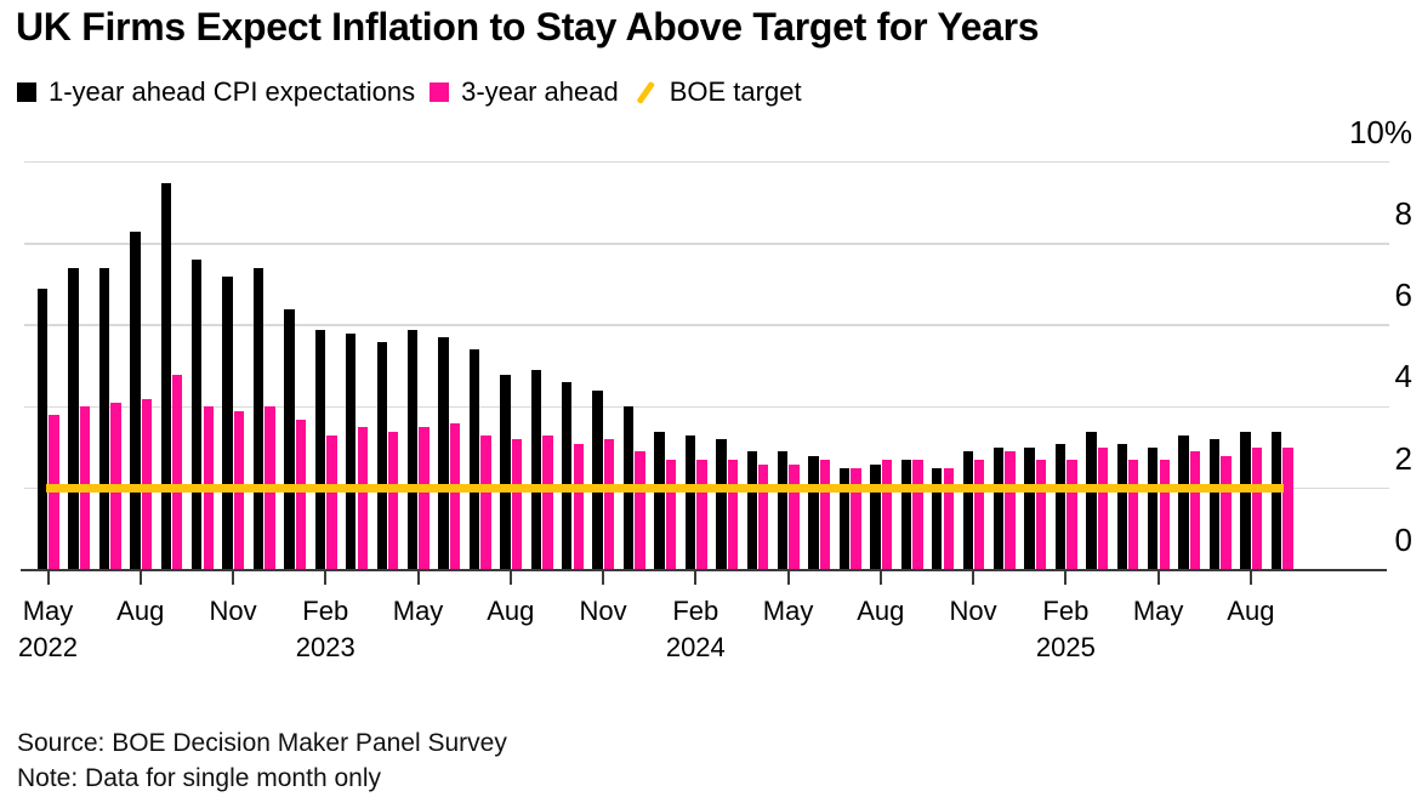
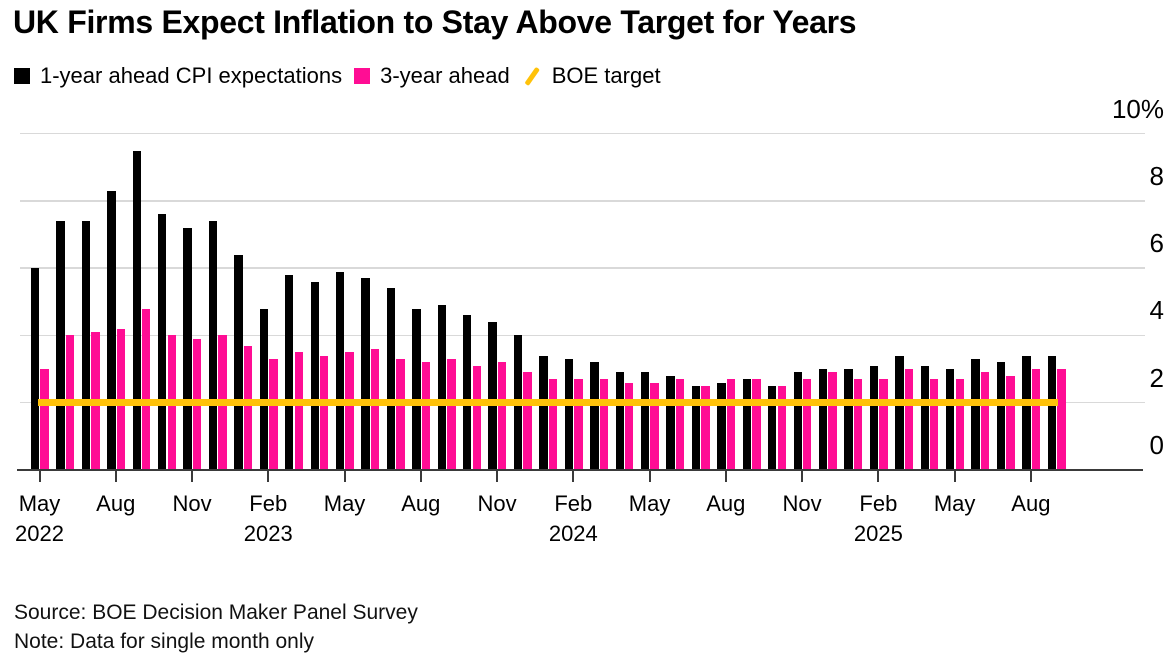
1-year ahead CPI expectations/May 2022: 6.9% -> 6.0%
3-year ahead/May 2022: 3.8% -> 3.0%
1-year ahead CPI expectations/Feb 2023: 5.9% -> 4.8%
